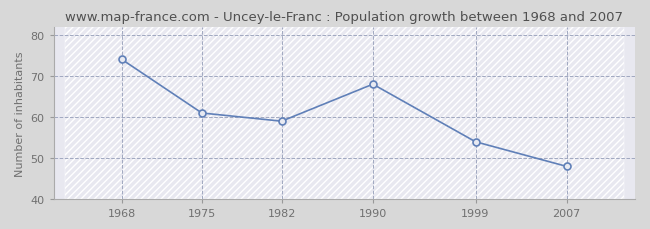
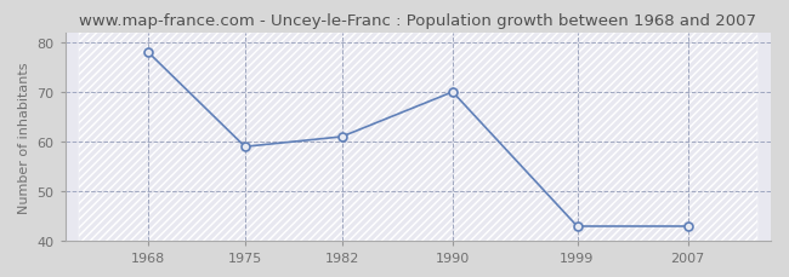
1968: 74 -> 78
1975: 61 -> 59
1982: 59 -> 61
1990: 68 -> 70
1999: 54 -> 43
2007: 48 -> 43
